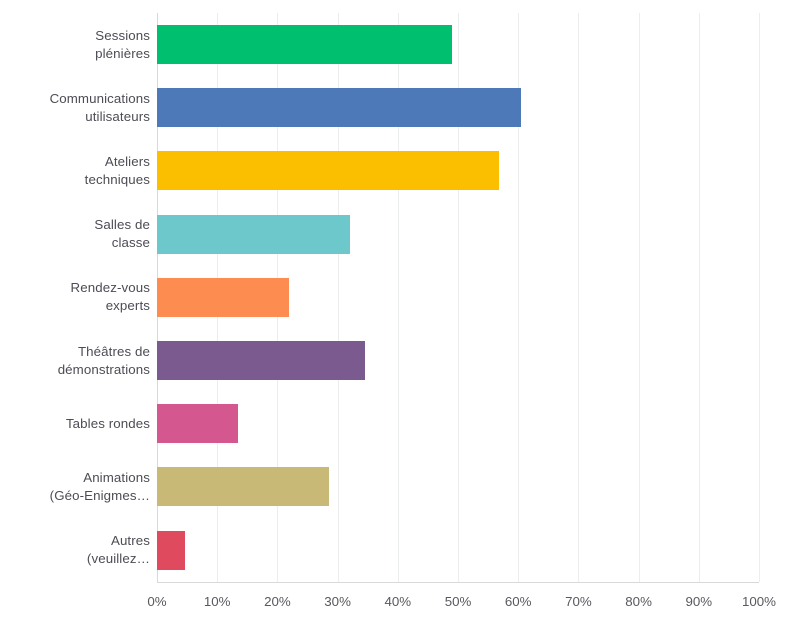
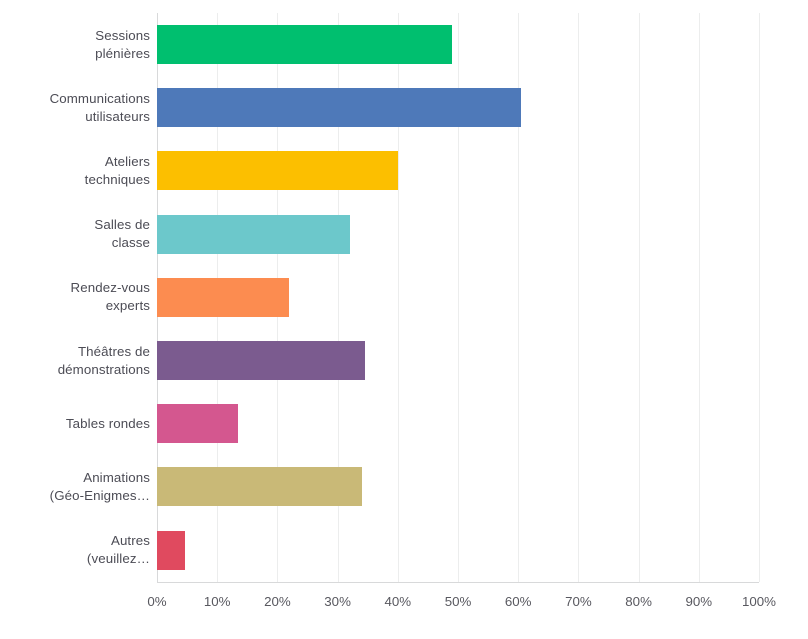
Ateliers techniques: 57% -> 40%
Animations (Géo-Enigmes…: 29% -> 34%
